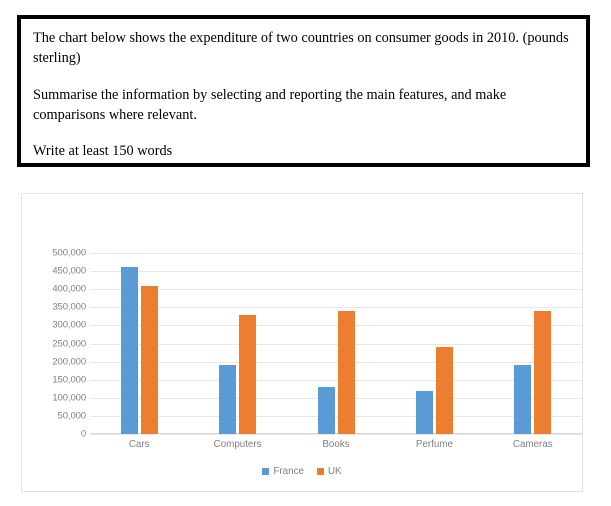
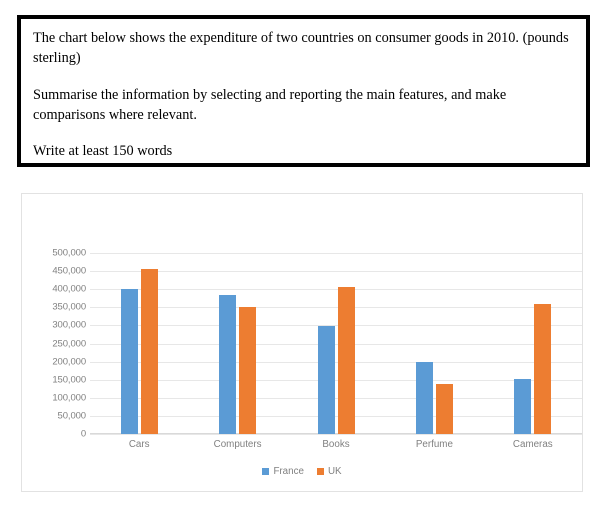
France/Cars: 460000 -> 400000
UK/Cars: 410000 -> 460000
France/Computers: 190000 -> 380000
UK/Computers: 330000 -> 350000
France/Books: 130000 -> 300000
UK/Books: 340000 -> 400000
France/Perfume: 120000 -> 200000
UK/Perfume: 240000 -> 140000
France/Cameras: 190000 -> 150000
UK/Cameras: 340000 -> 360000
